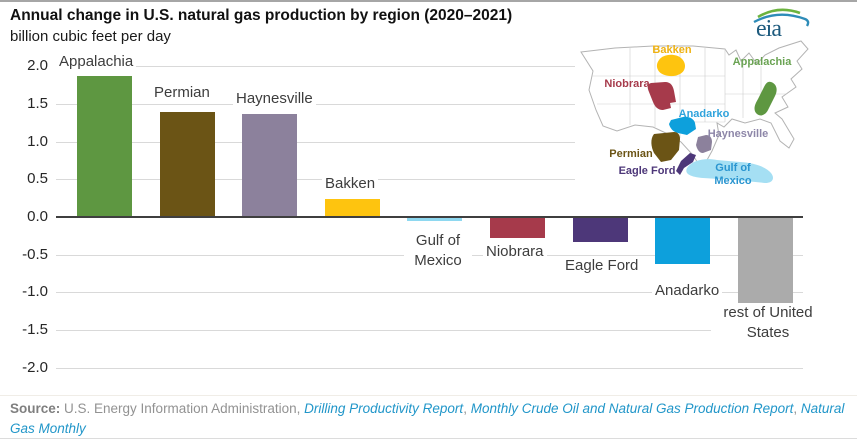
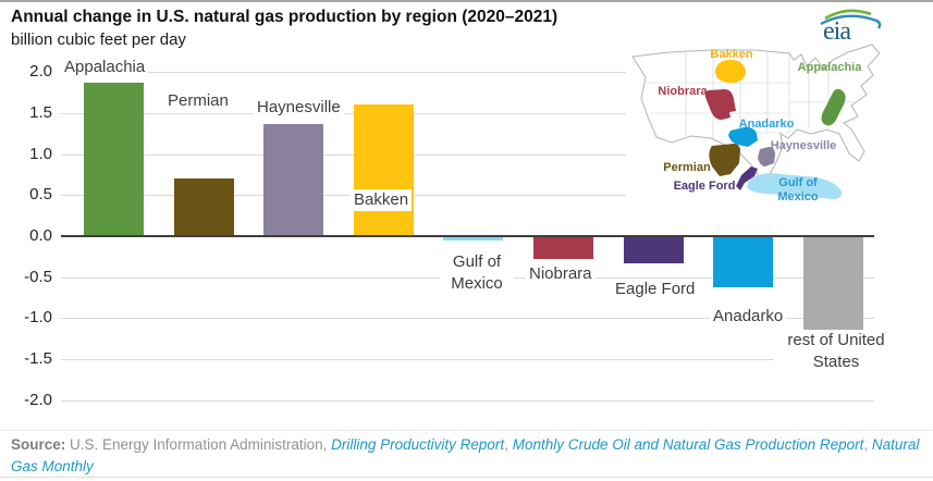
Permian: 1.4 -> 0.7
Bakken: 0.2 -> 1.6
